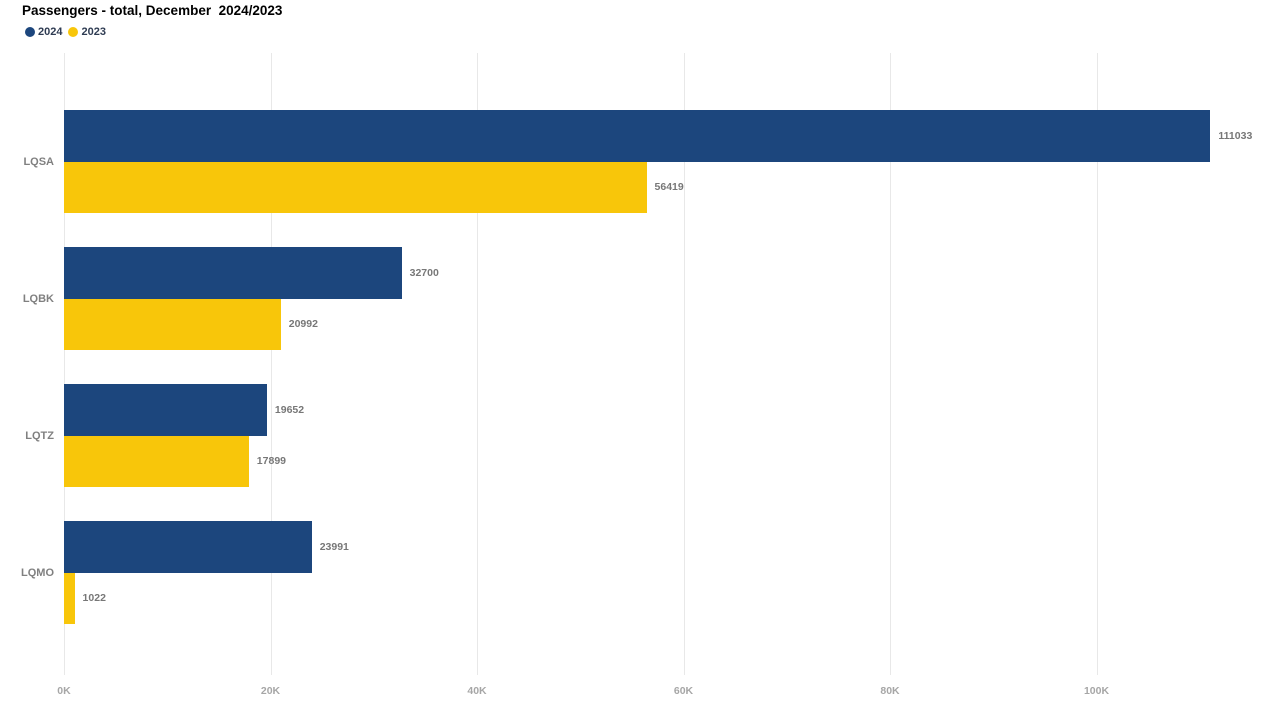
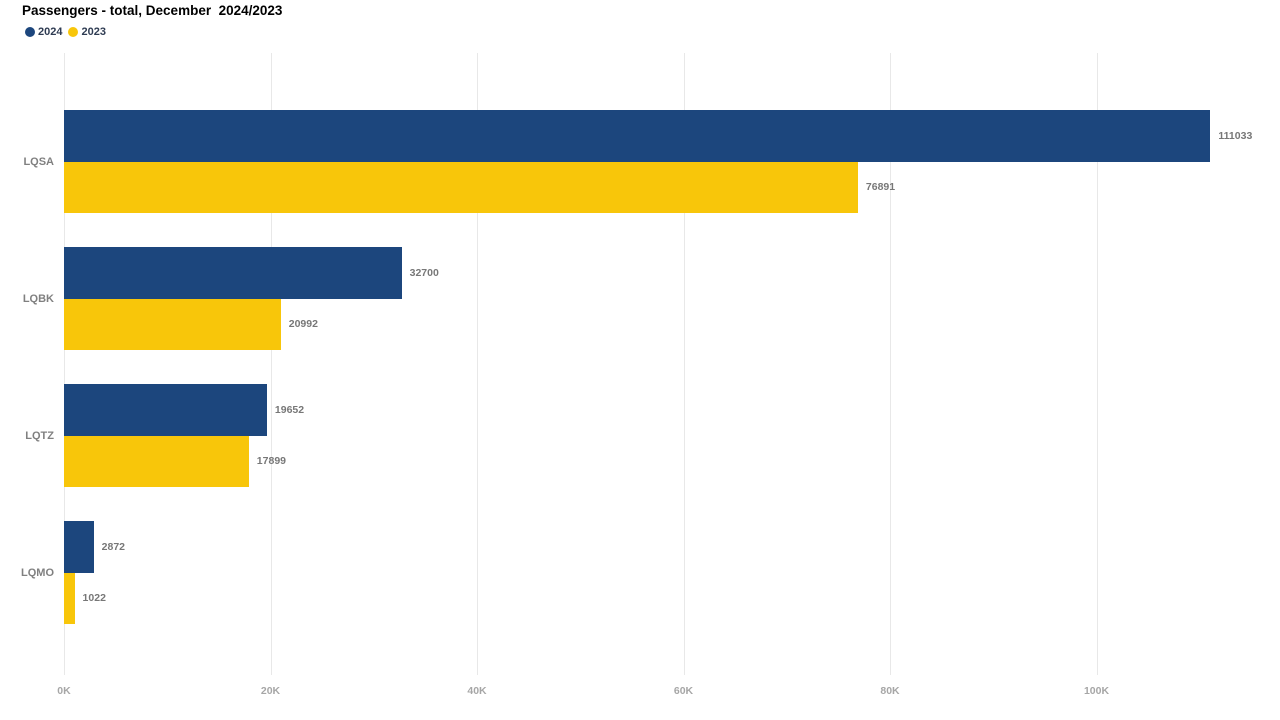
2023/LQSA: 56419 -> 76891
2024/LQMO: 23991 -> 2872
